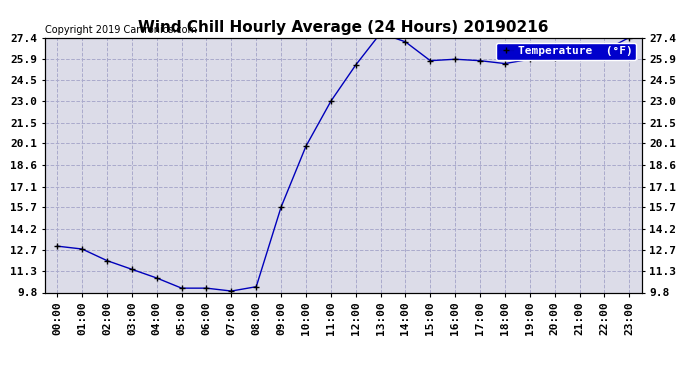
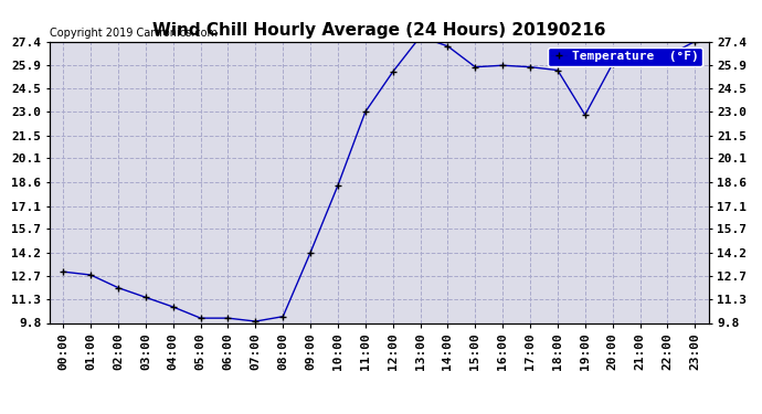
09:00: 15.7 -> 14.2
10:00: 19.9 -> 18.4
19:00: 25.9 -> 22.8
